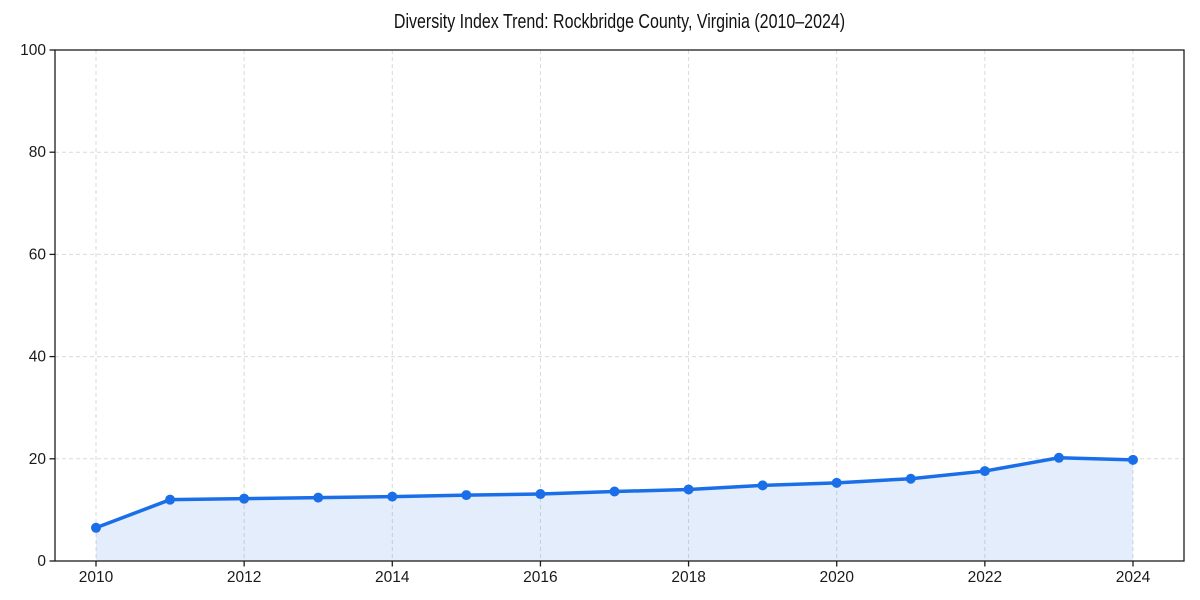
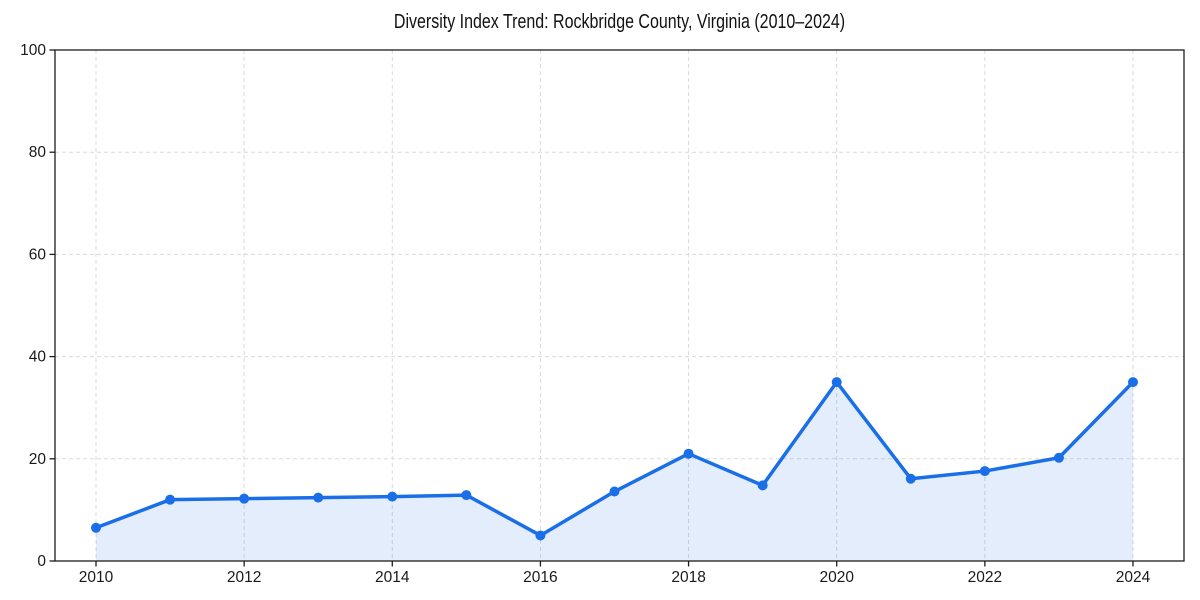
2016: 13 -> 5
2018: 14 -> 21
2020: 15 -> 35
2024: 20 -> 35
